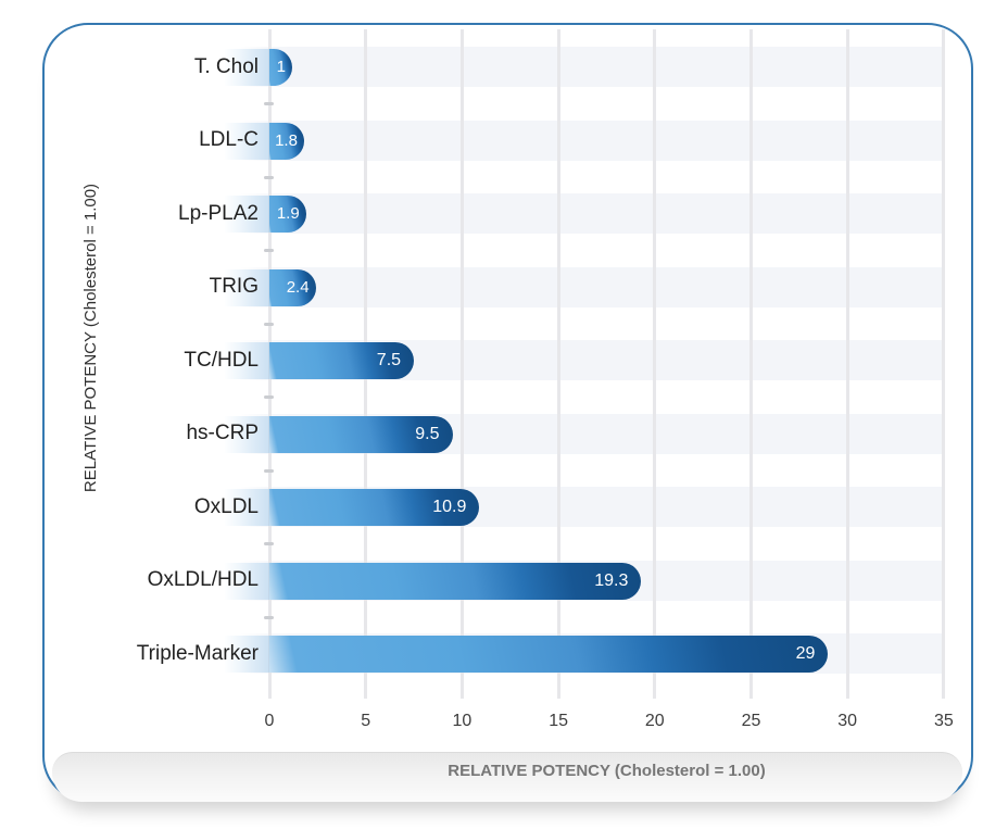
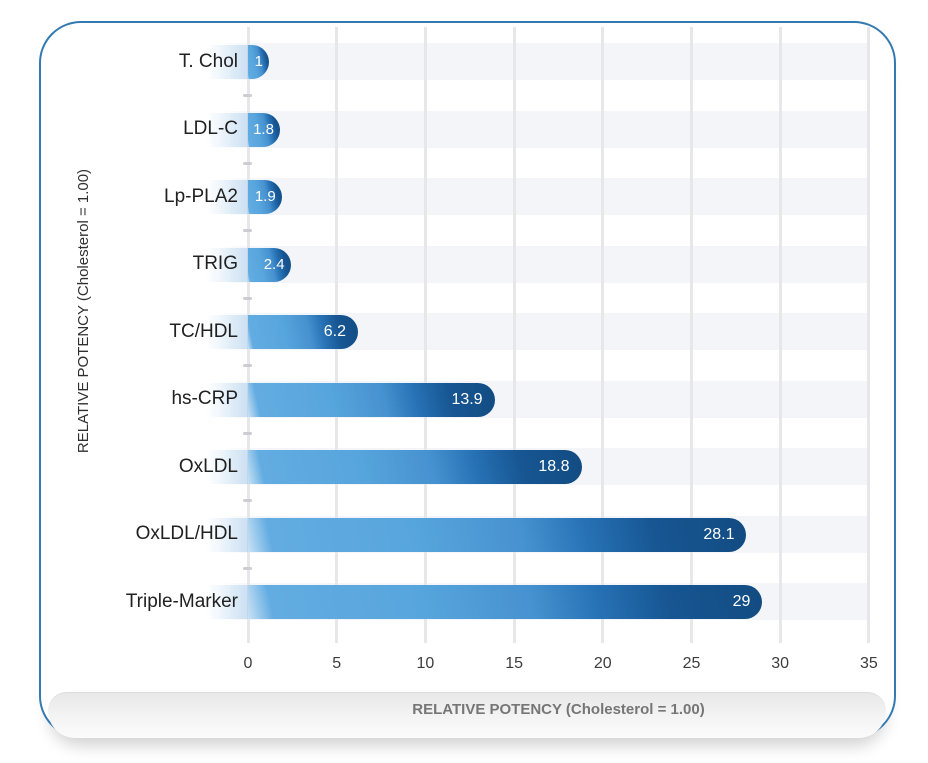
TC/HDL: 7.5 -> 6.2
hs-CRP: 9.5 -> 13.9
OxLDL: 10.9 -> 18.8
OxLDL/HDL: 19.3 -> 28.1
